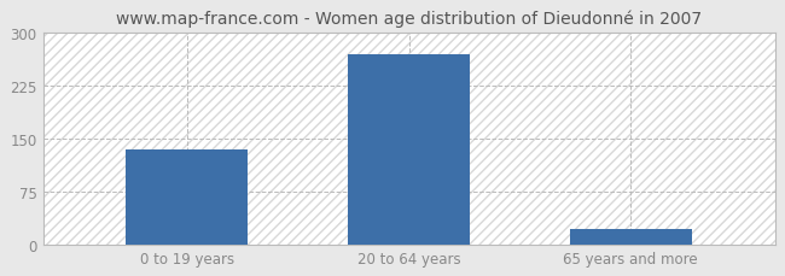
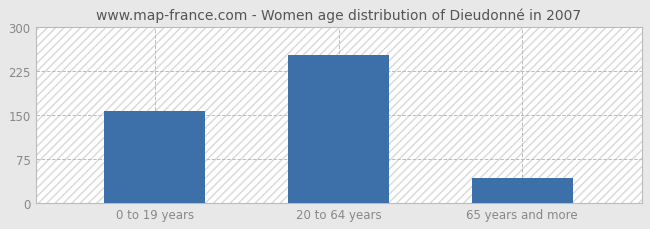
0 to 19 years: 135 -> 156
20 to 64 years: 270 -> 252
65 years and more: 22 -> 42
